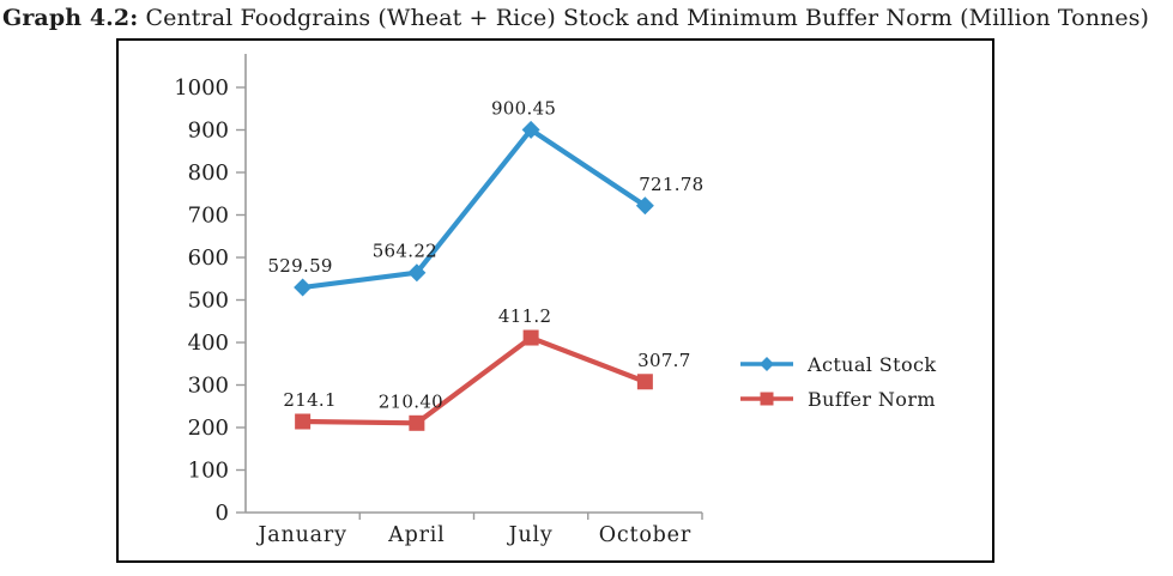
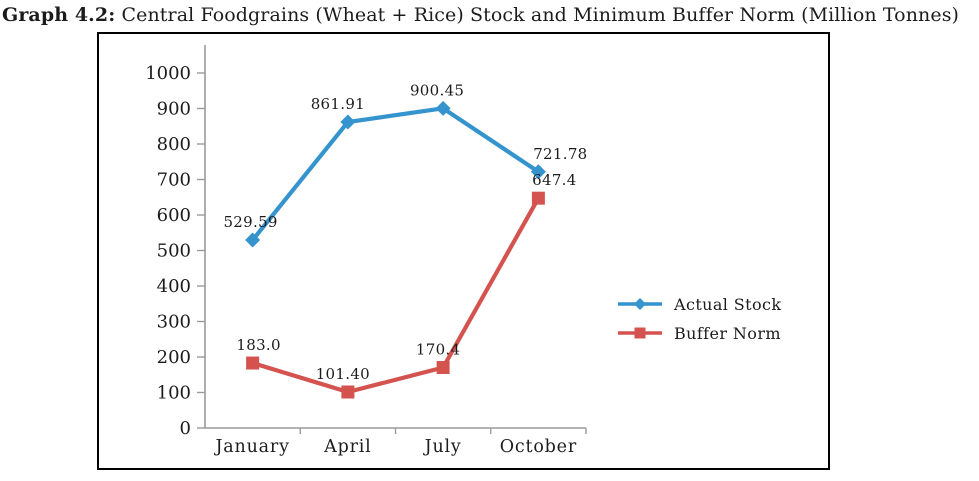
Buffer Norm/January: 214.1 -> 183.0
Actual Stock/April: 564.22 -> 861.91
Buffer Norm/April: 210.40 -> 101.40
Buffer Norm/July: 411.2 -> 170.4
Buffer Norm/October: 307.7 -> 647.4
